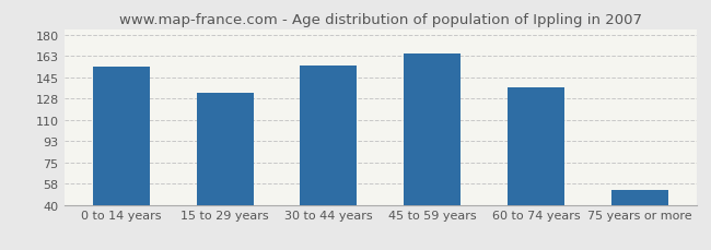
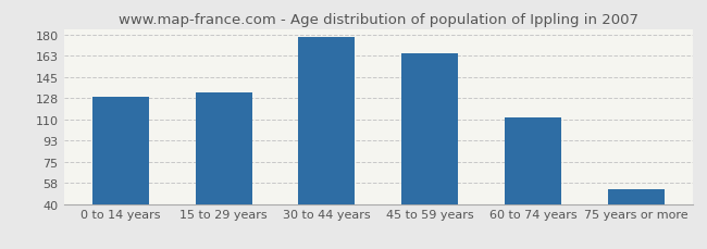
0 to 14 years: 154 -> 129
30 to 44 years: 155 -> 178
60 to 74 years: 137 -> 112
